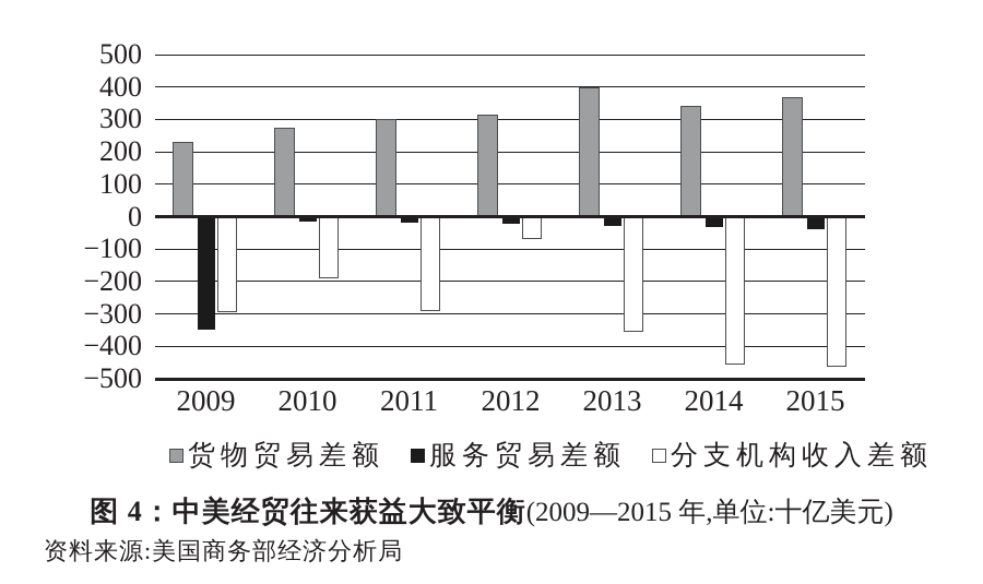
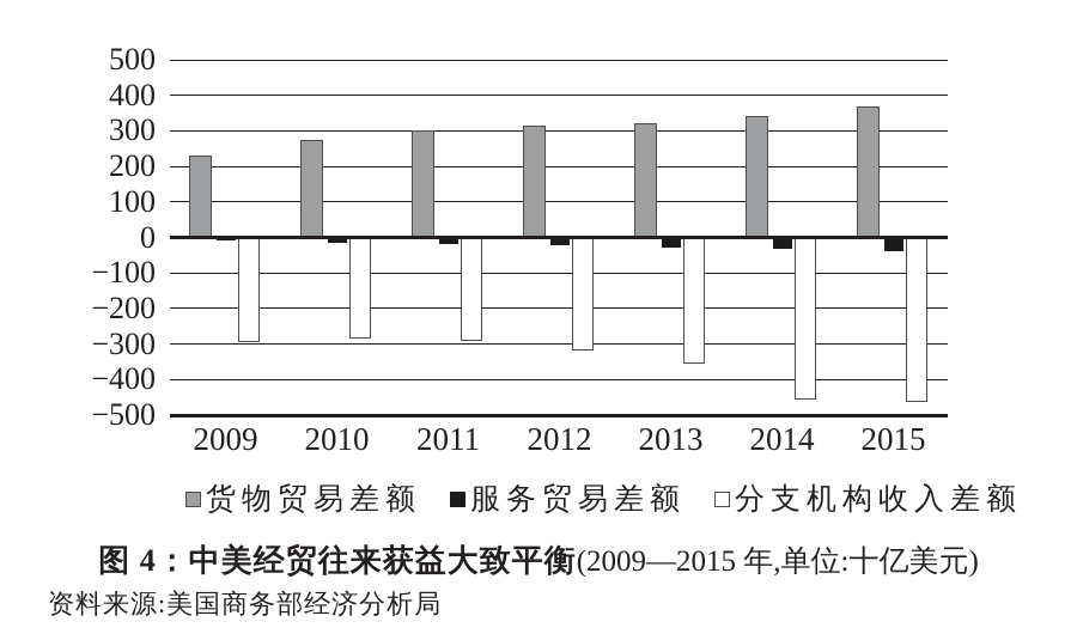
服务贸易差额/2009: -350 -> -10
分支机构收入差额/2010: -190 -> -280
分支机构收入差额/2012: -70 -> -320
货物贸易差额/2013: 400 -> 320
